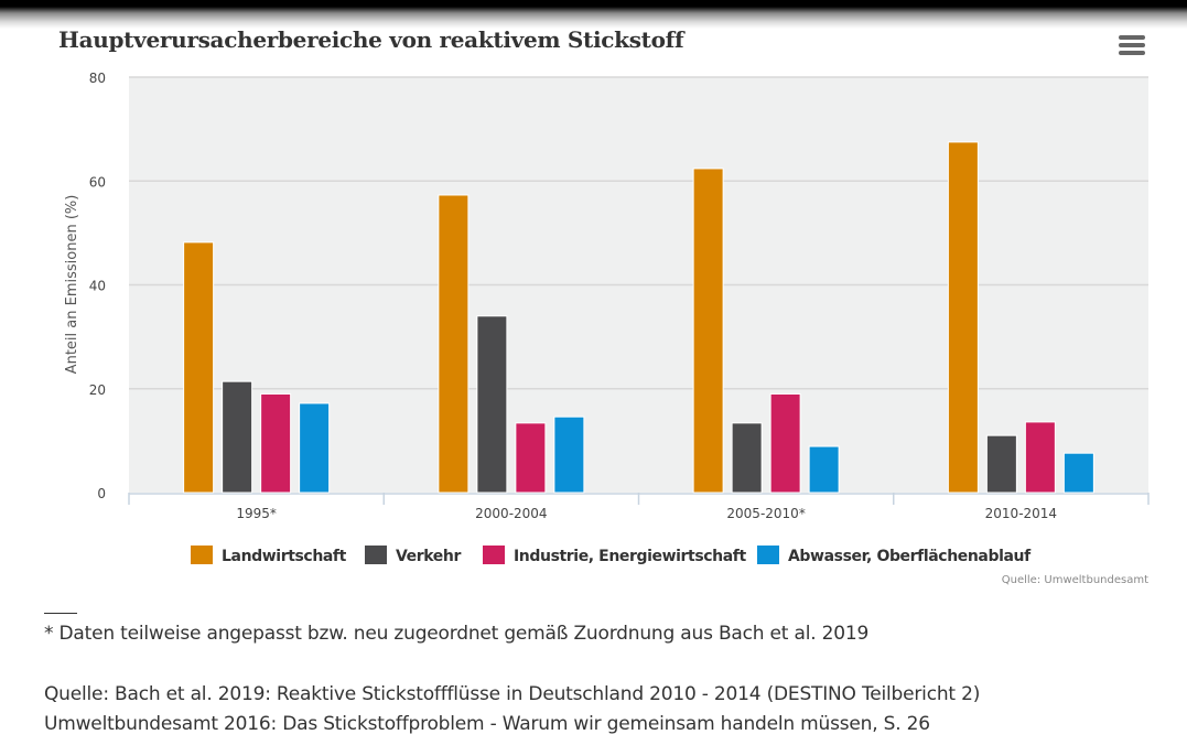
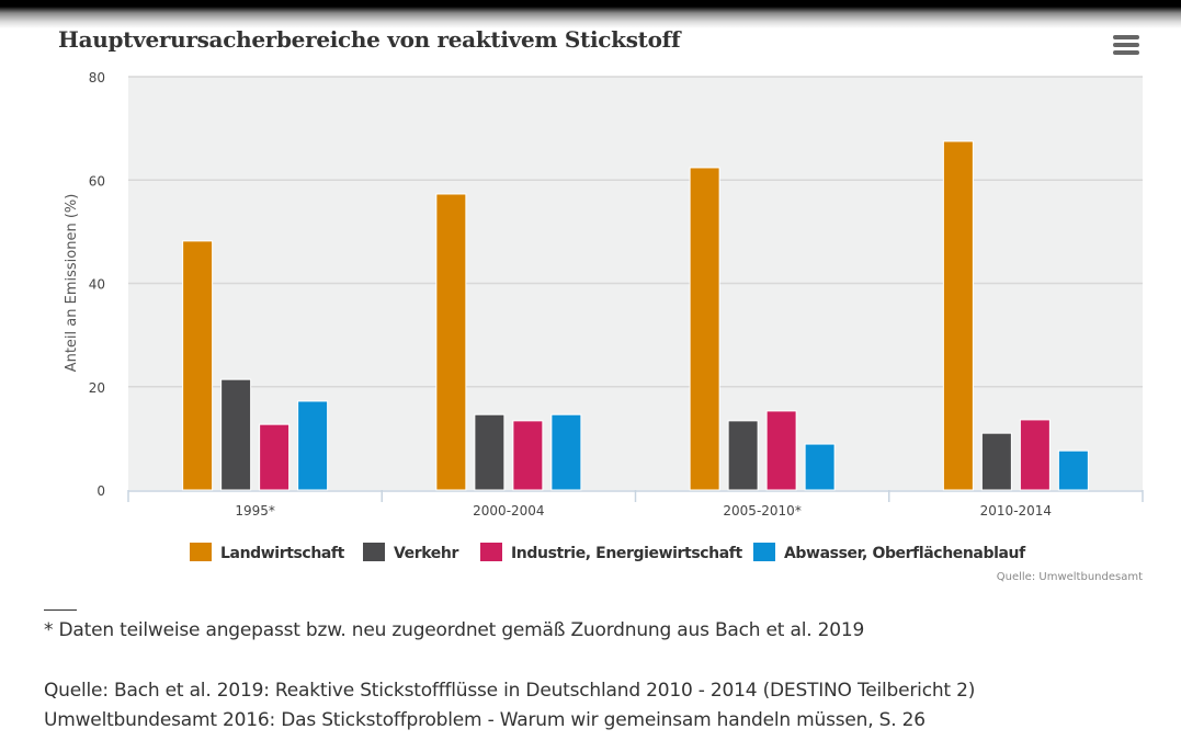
Industrie, Energiewirtschaft/1995*: 19 -> 13
Verkehr/2000-2004: 34 -> 15
Industrie, Energiewirtschaft/2005-2010*: 19 -> 15
